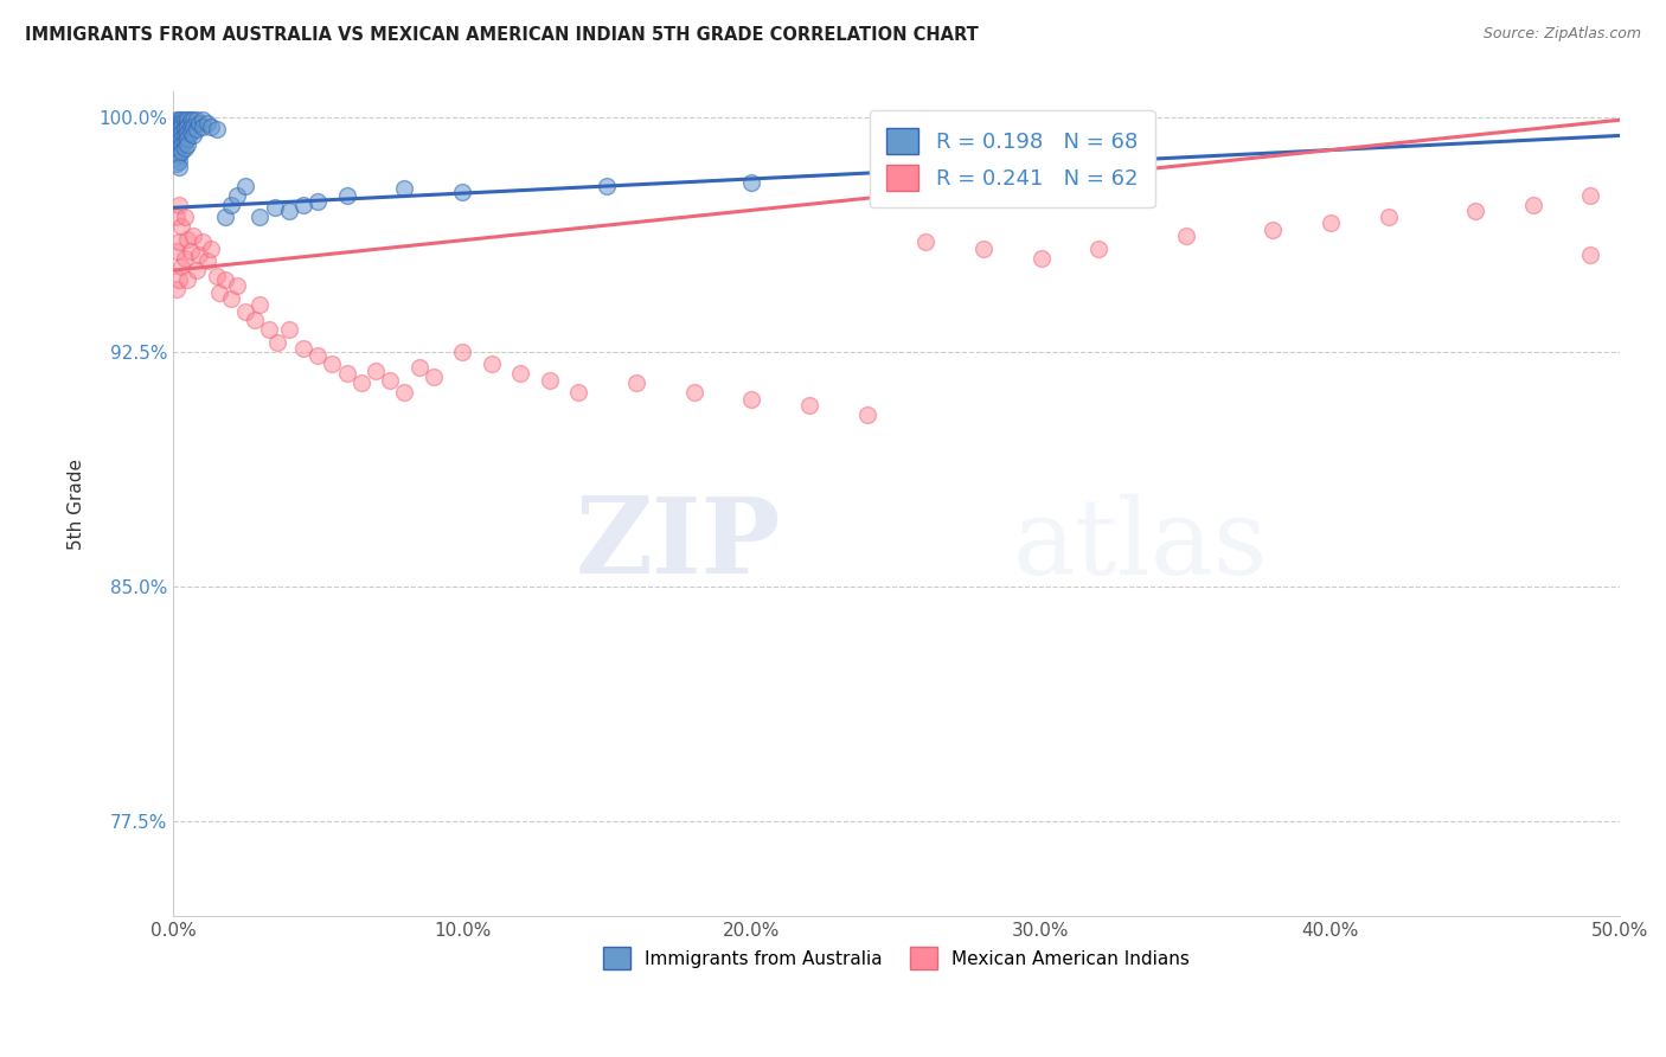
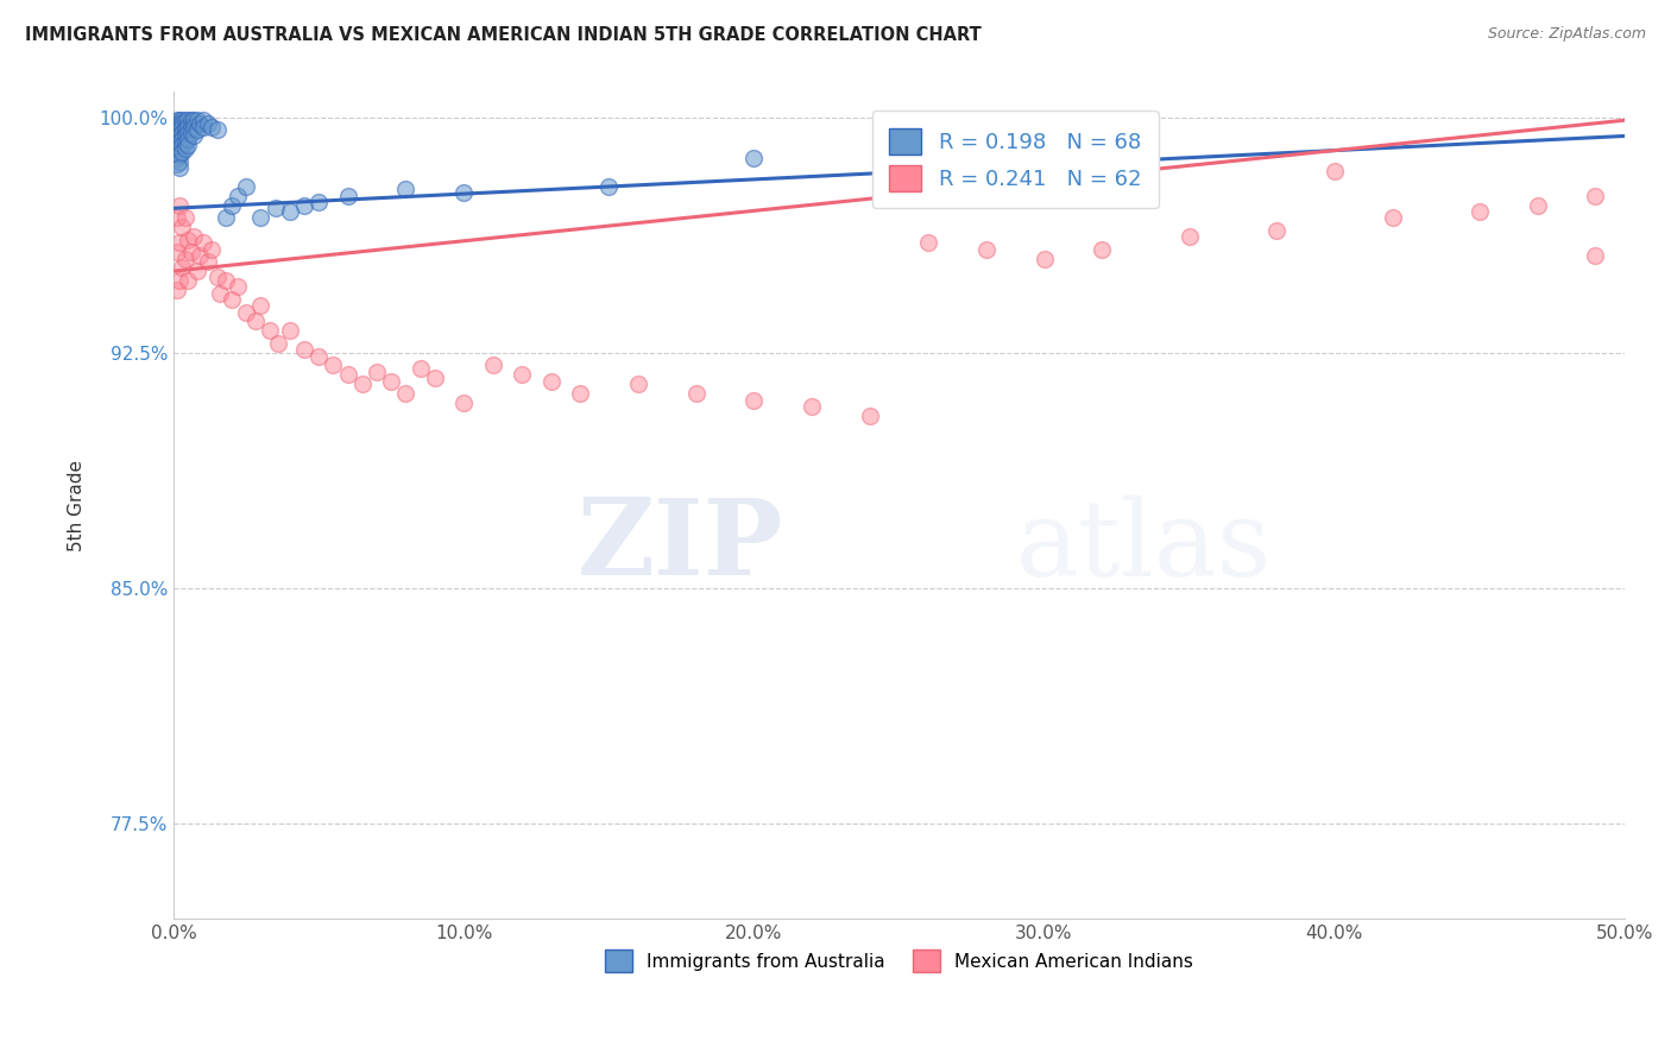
Mexican American Indians/10.0%: 92.5% -> 90.9%
Immigrants from Australia/20.0%: 97.9% -> 98.7%
Mexican American Indians/40.0%: 96.6% -> 98.3%
